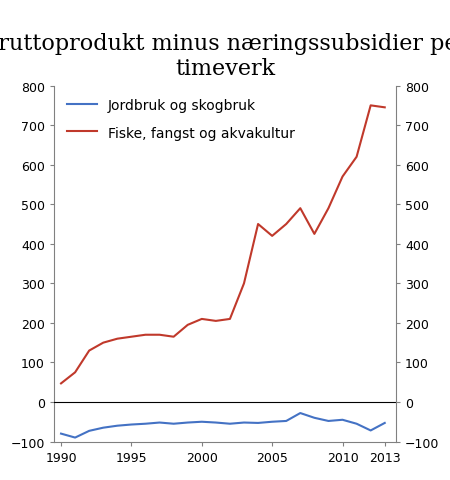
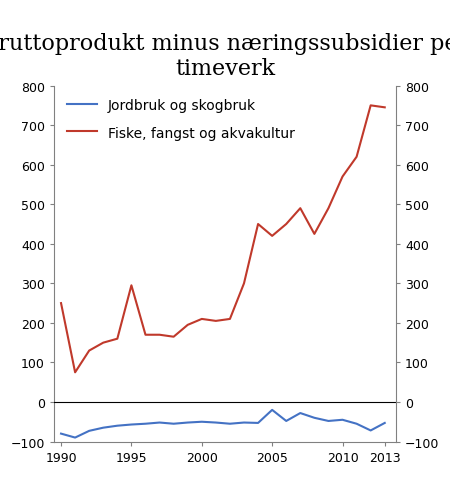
Fiske, fangst og akvakultur/1990: 47 -> 250
Fiske, fangst og akvakultur/1995: 165 -> 295
Jordbruk og skogbruk/2005: -50 -> -20
